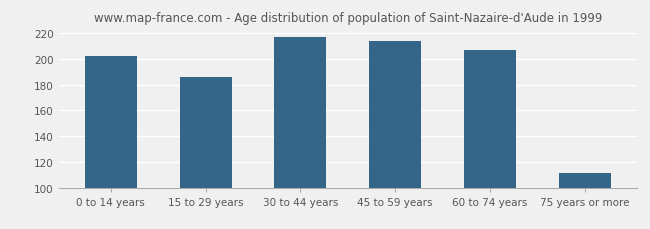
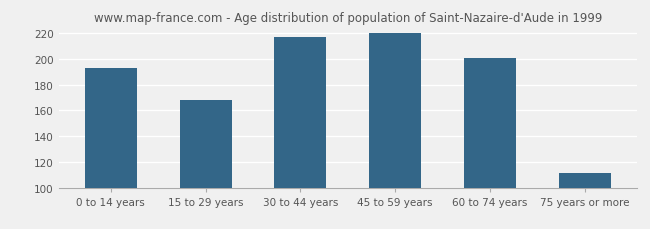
0 to 14 years: 202 -> 193
15 to 29 years: 186 -> 168
45 to 59 years: 214 -> 220
60 to 74 years: 207 -> 201
